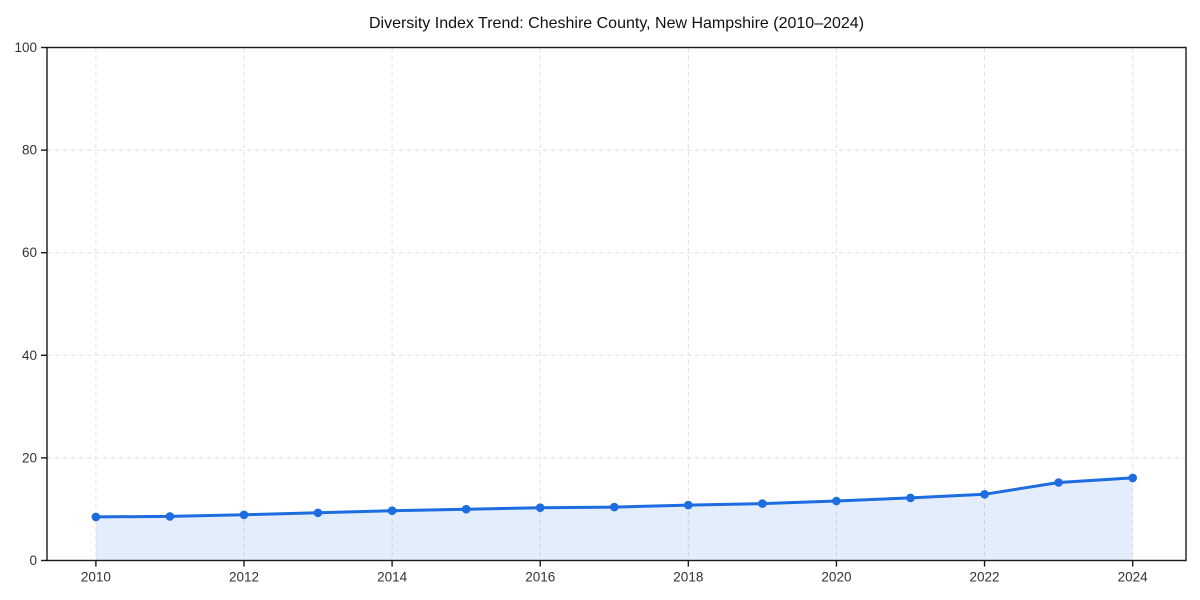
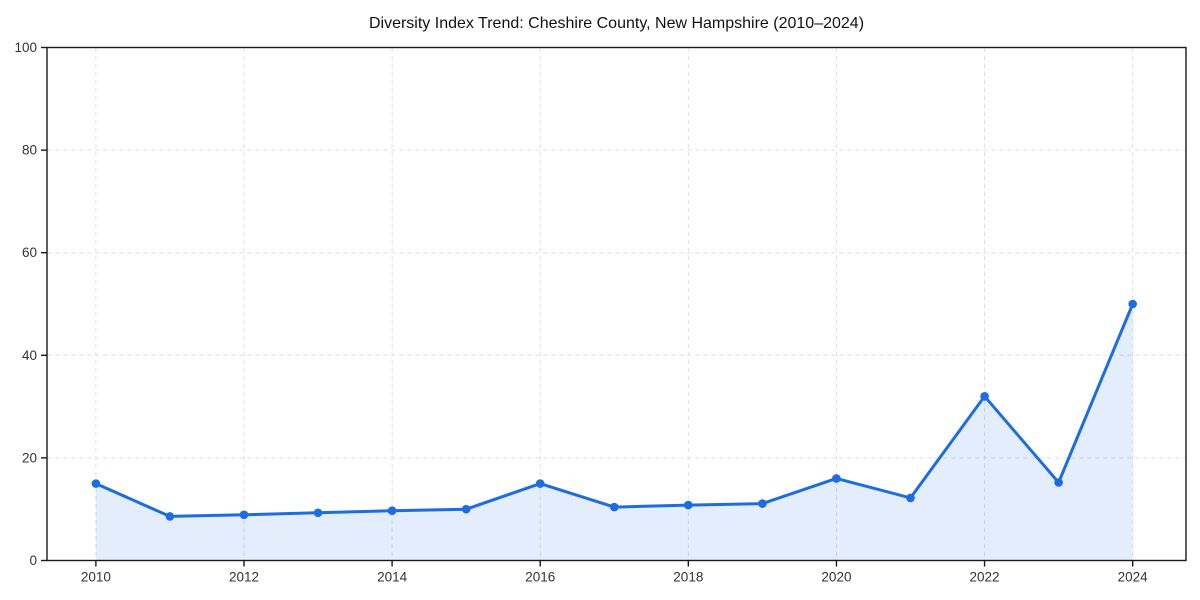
2010: 8 -> 15
2016: 10 -> 15
2020: 12 -> 16
2022: 13 -> 32
2024: 16 -> 50
